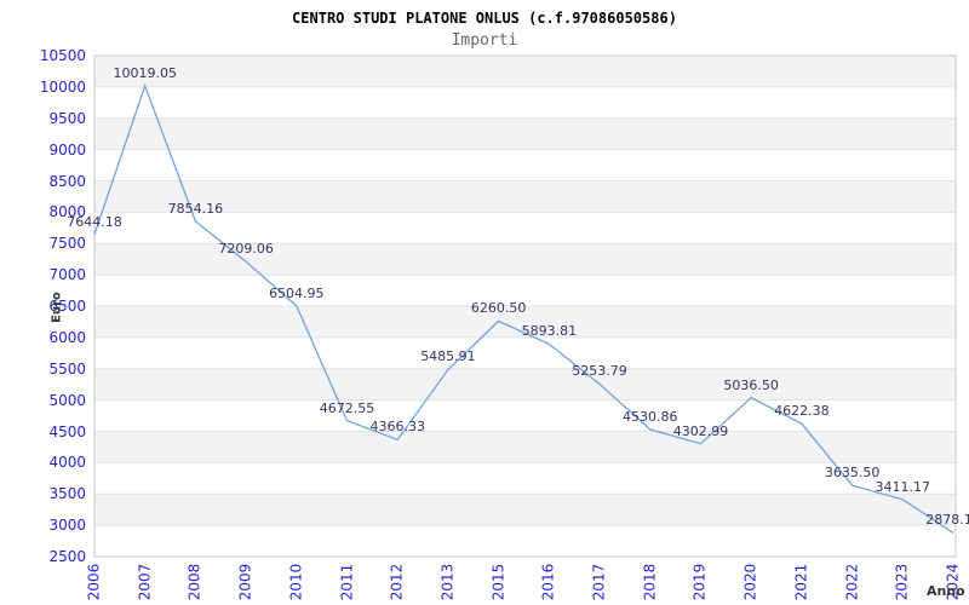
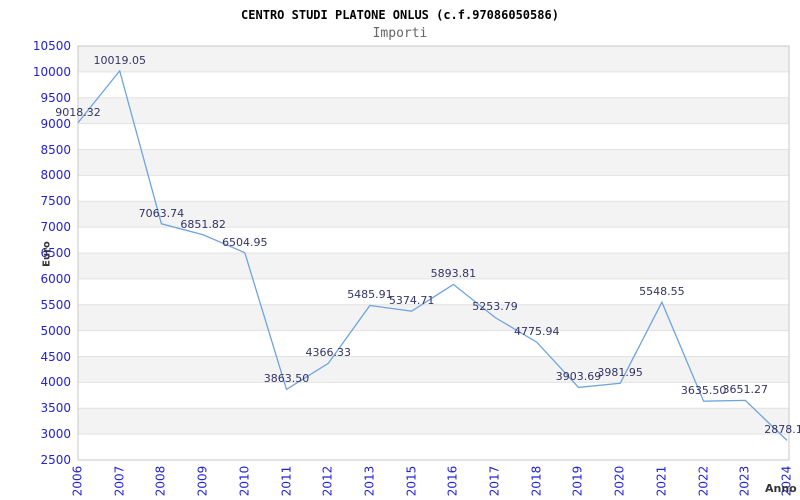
2006: 7644.18 -> 9018.32
2008: 7854.16 -> 7063.74
2009: 7209.06 -> 6851.82
2011: 4672.55 -> 3863.50
2015: 6260.50 -> 5374.71
2018: 4530.86 -> 4775.94
2019: 4302.99 -> 3903.69
2020: 5036.50 -> 3981.95
2021: 4622.38 -> 5548.55
2023: 3411.17 -> 3651.27
